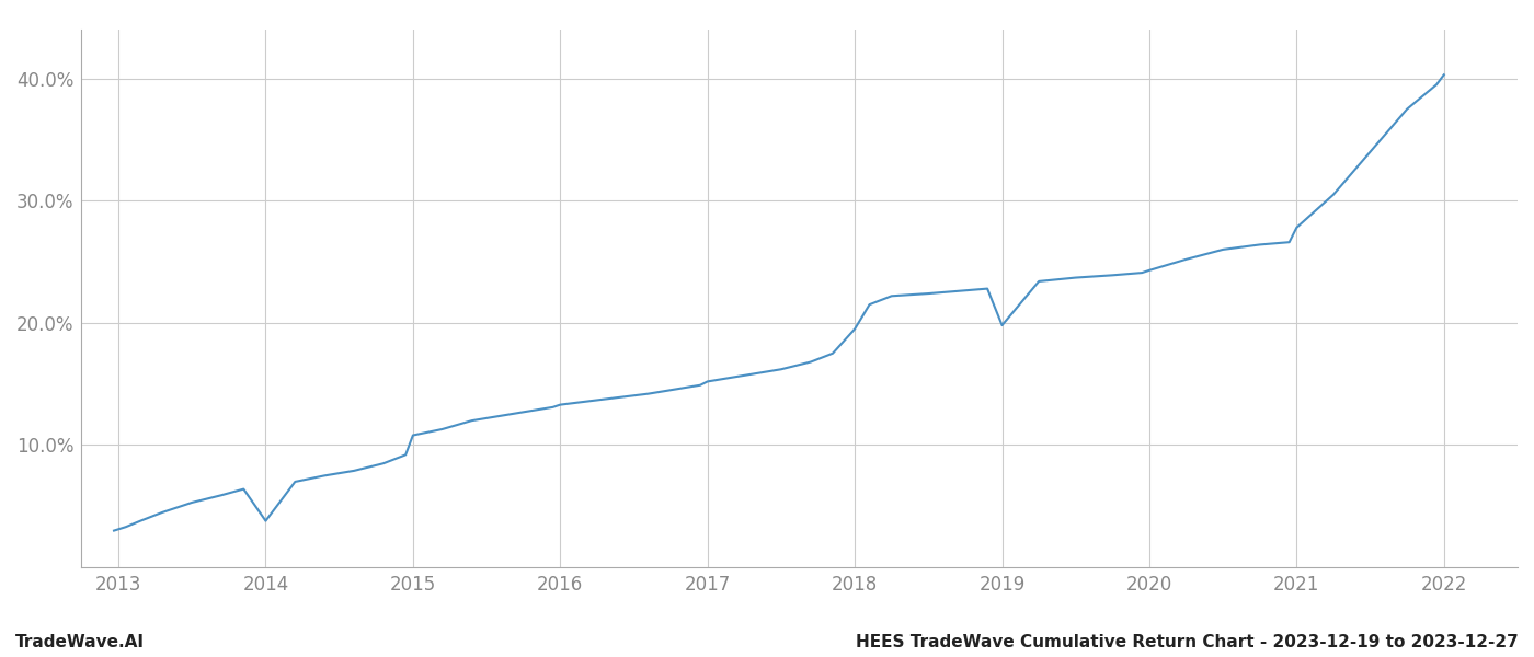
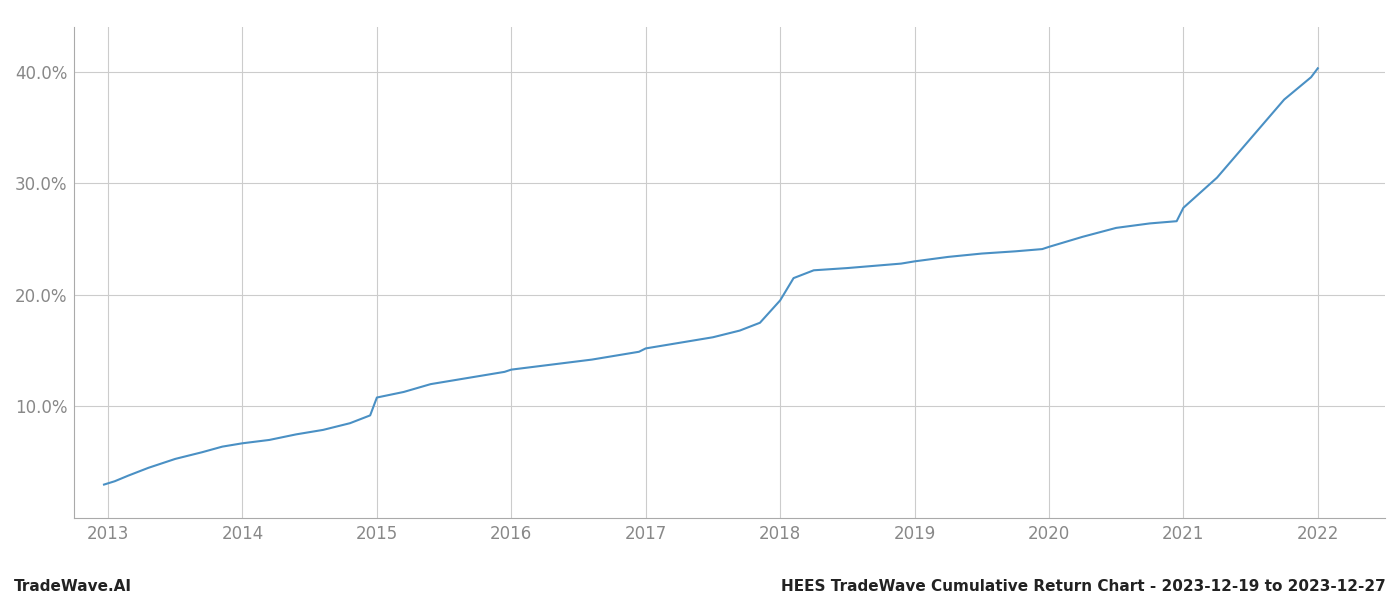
2014: 3.8% -> 6.7%
2019: 19.8% -> 23.0%
